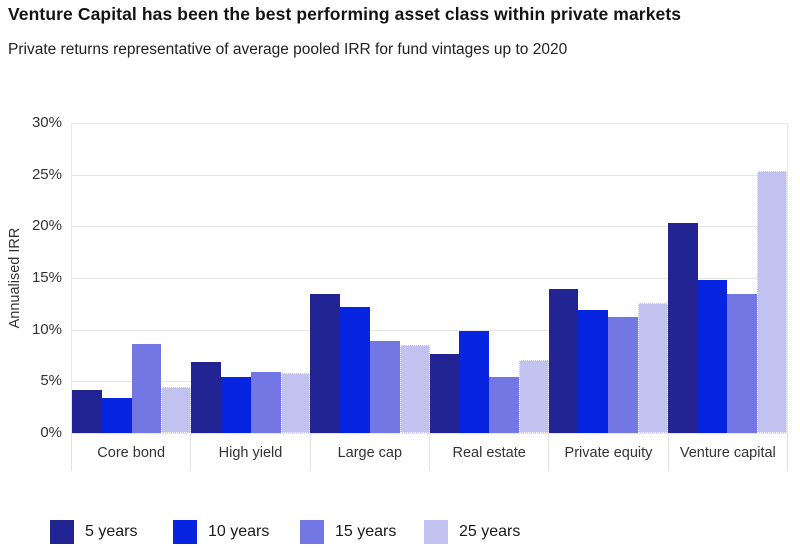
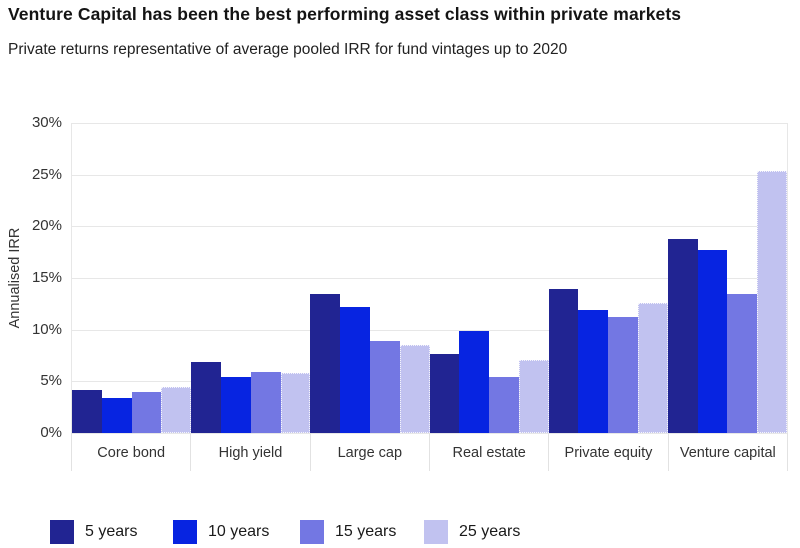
15 years/Core bond: 8.6% -> 4.0%
5 years/Venture capital: 20.3% -> 18.8%
10 years/Venture capital: 14.8% -> 17.7%
